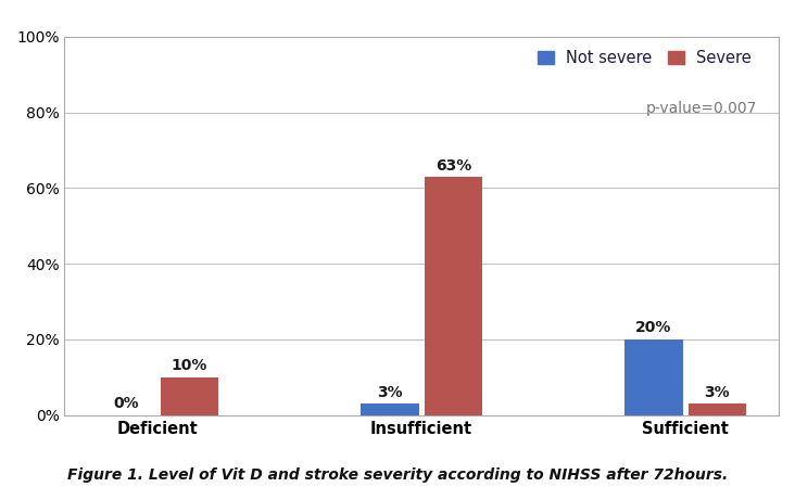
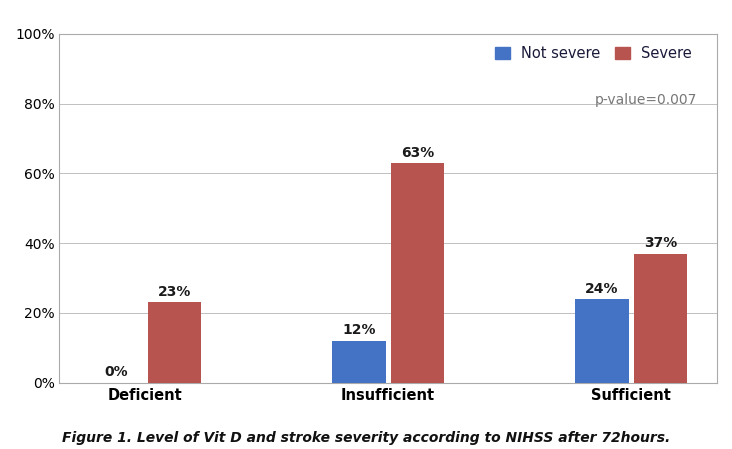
Severe/Deficient: 10% -> 23%
Not severe/Insufficient: 3% -> 12%
Not severe/Sufficient: 20% -> 24%
Severe/Sufficient: 3% -> 37%
